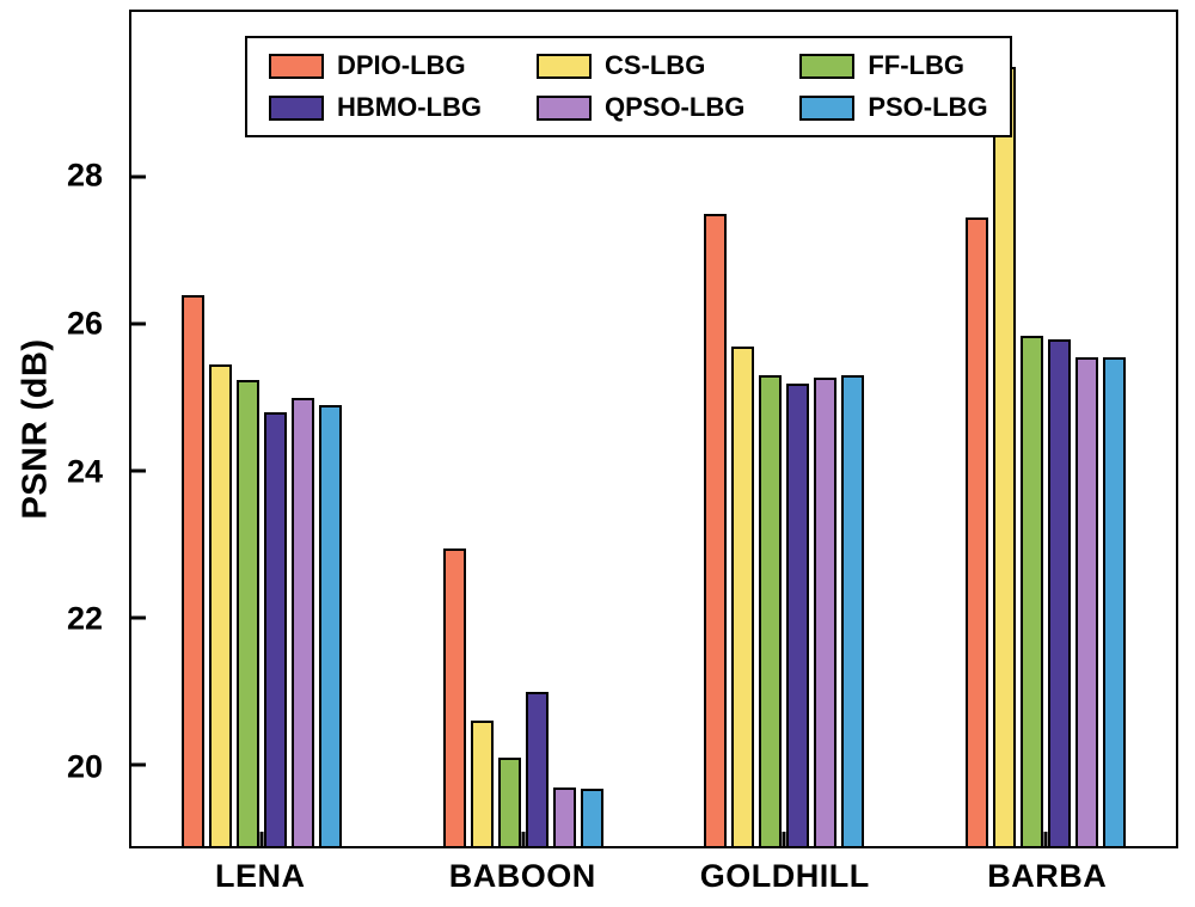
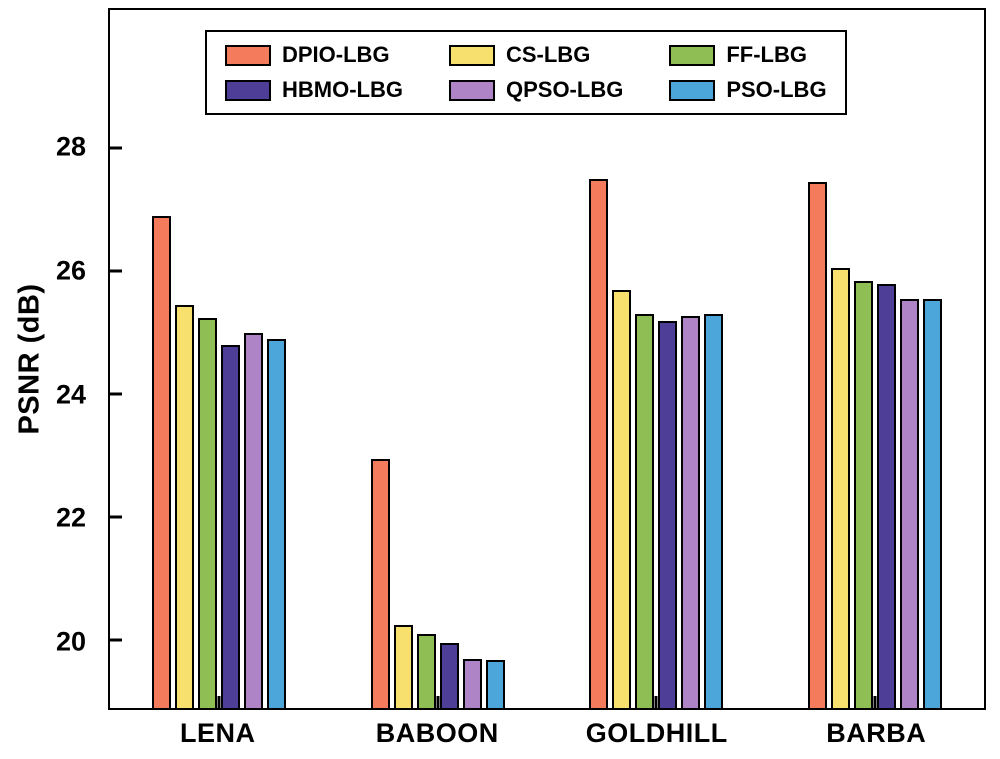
DPIO-LBG/LENA: 26.4 -> 26.9
CS-LBG/BABOON: 20.6 -> 20.2
HBMO-LBG/BABOON: 21.0 -> 19.9
CS-LBG/BARBA: 29.5 -> 26.1
